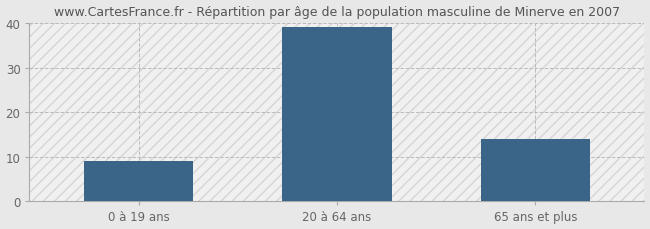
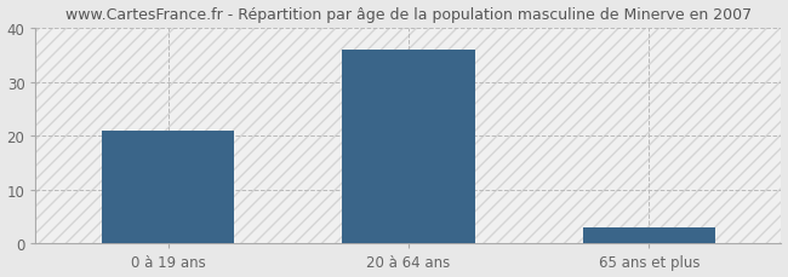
0 à 19 ans: 9 -> 21
20 à 64 ans: 39 -> 36
65 ans et plus: 14 -> 3
